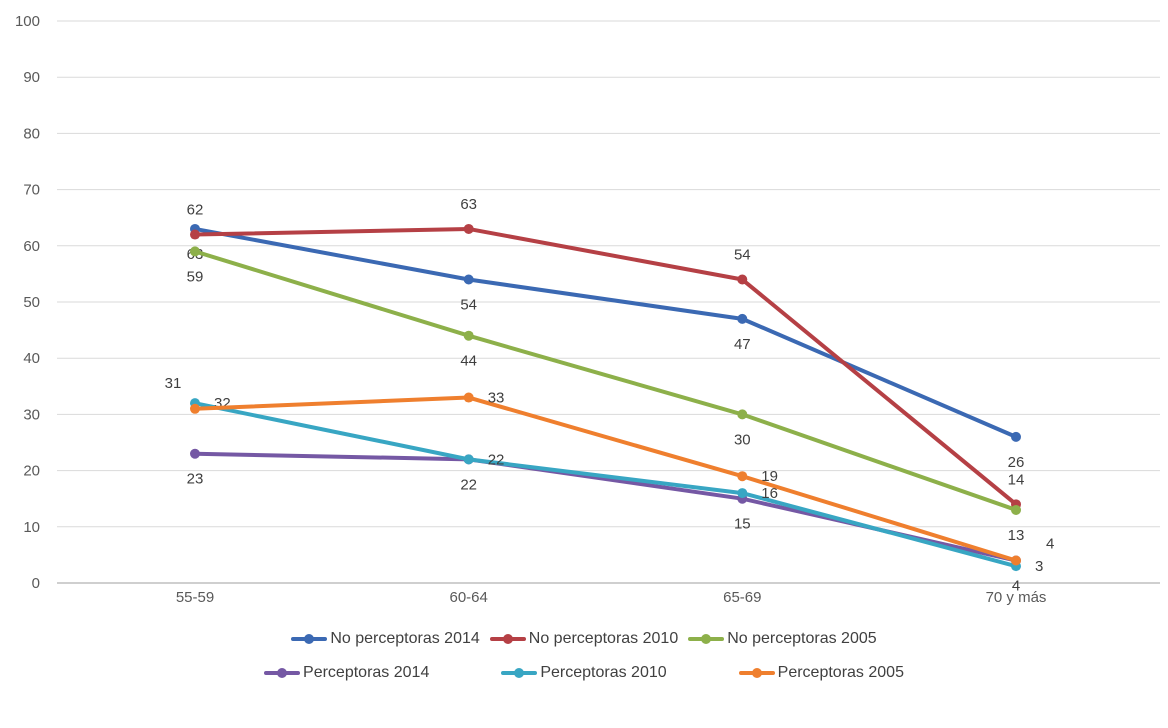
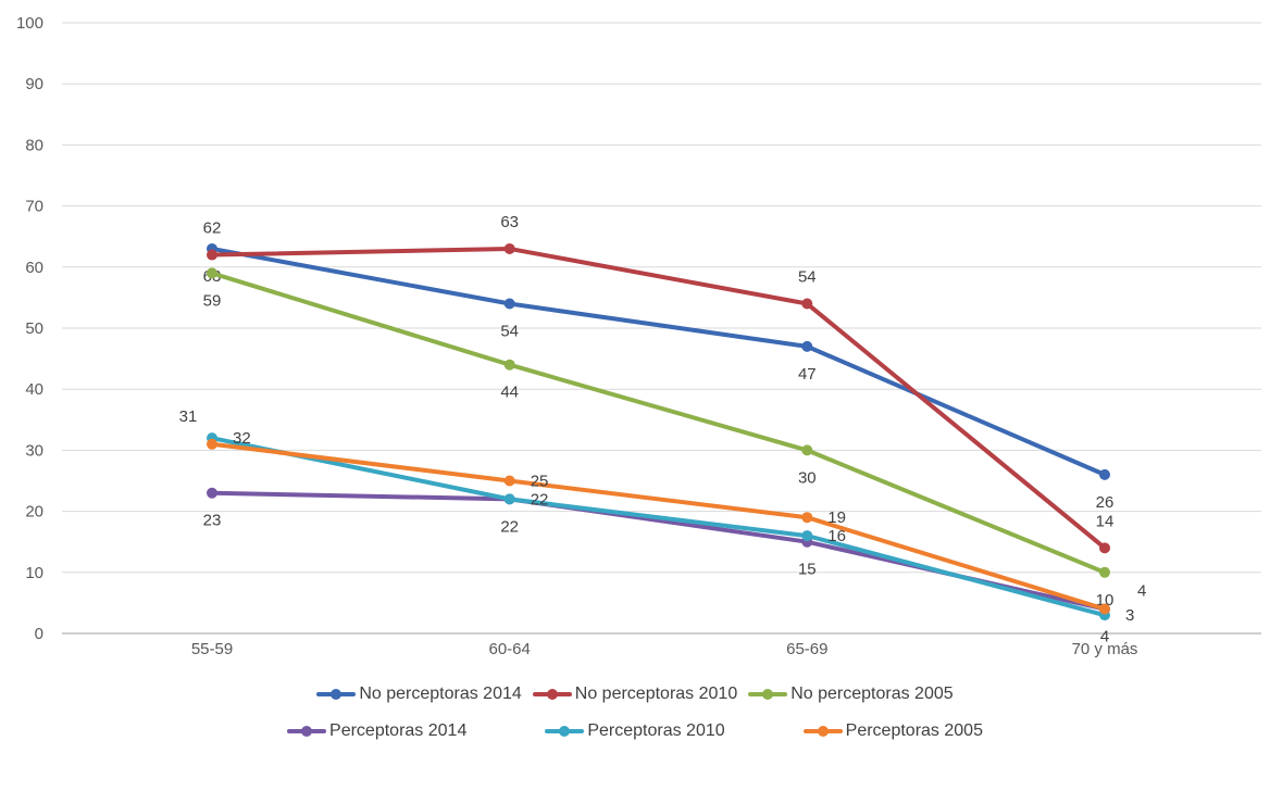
Perceptoras 2005/60-64: 33 -> 25
No perceptoras 2005/70 y más: 13 -> 10
